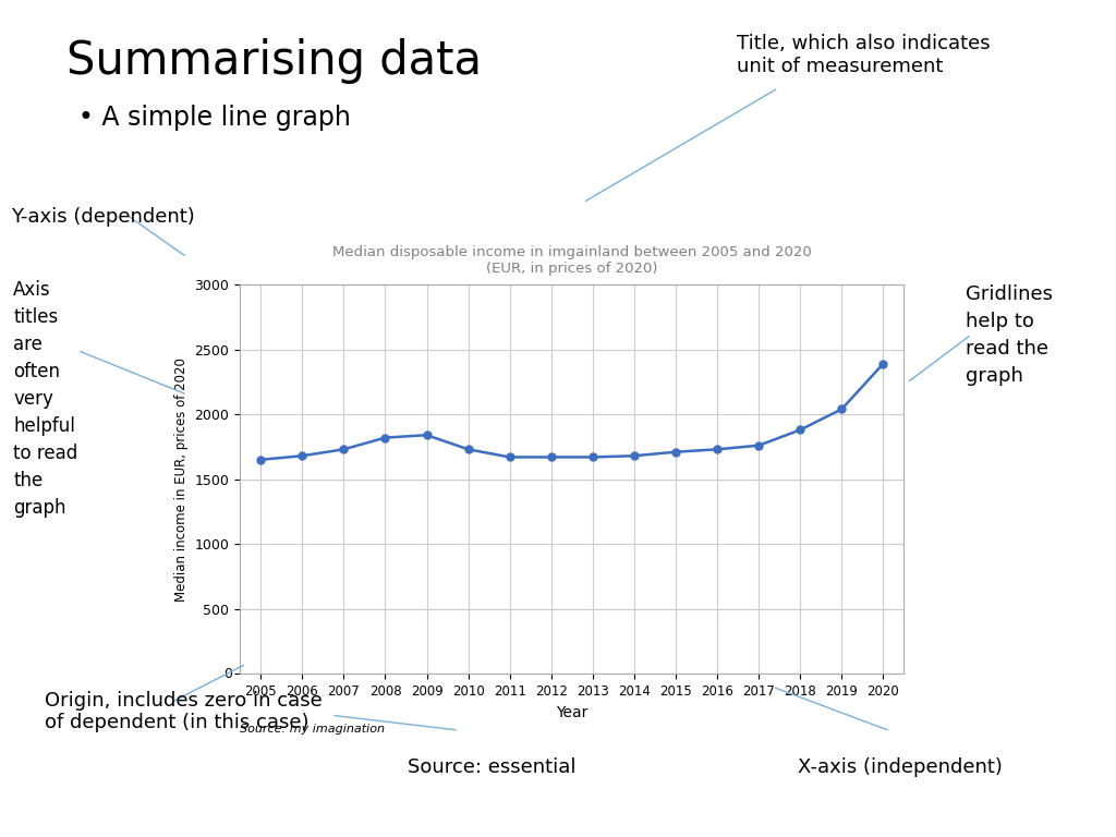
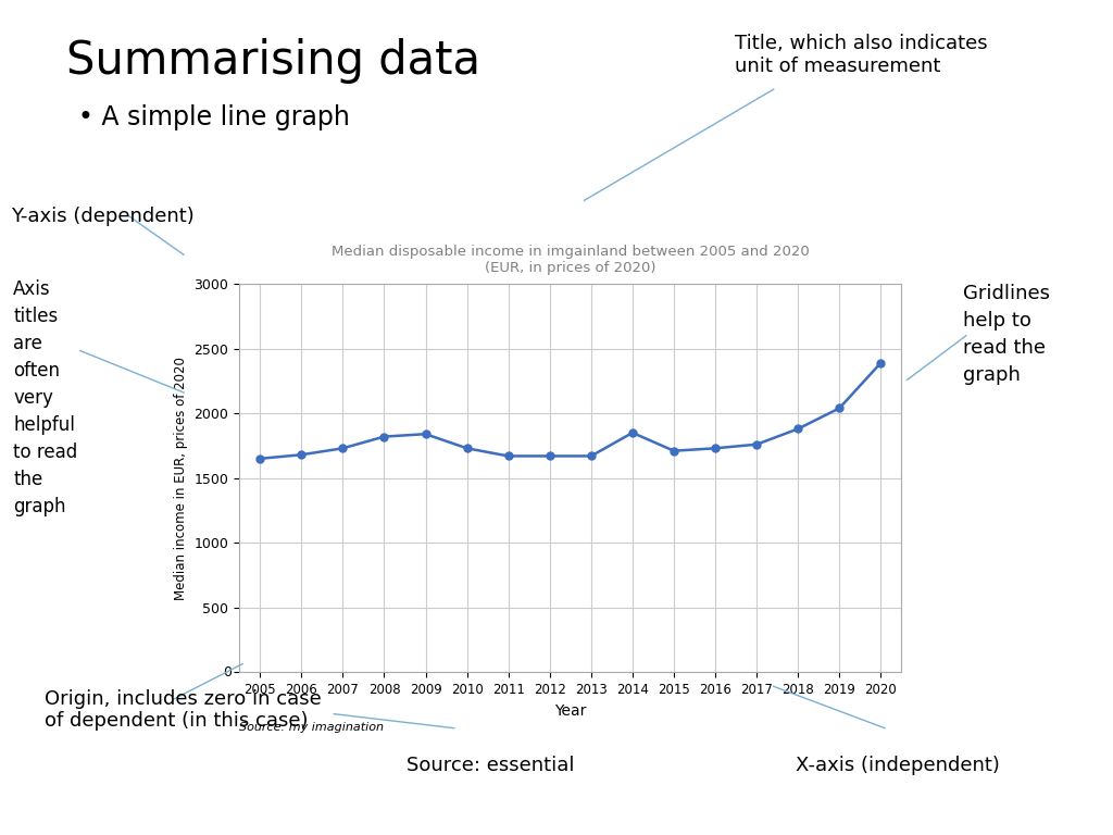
2014: 1680 -> 1850
